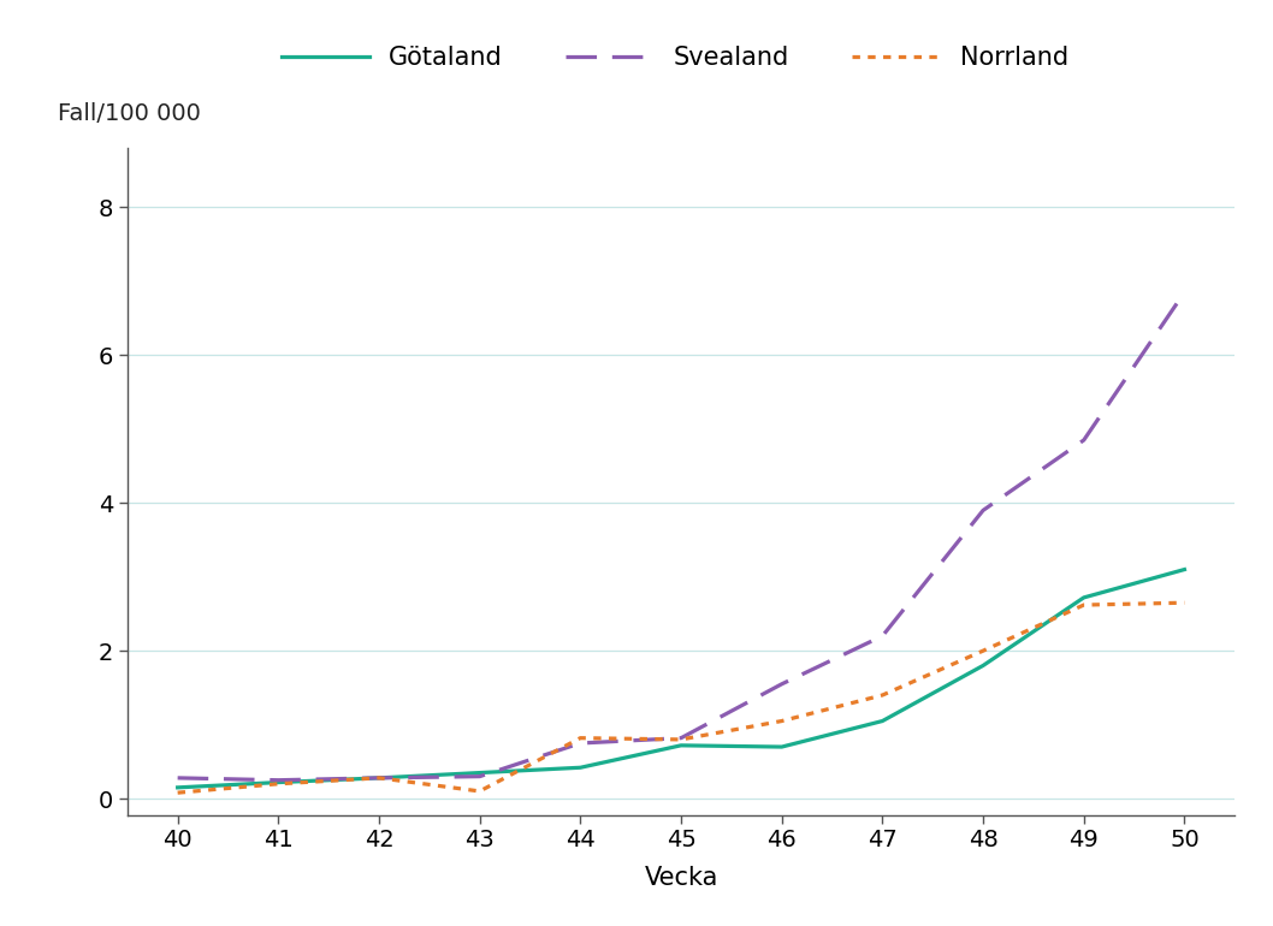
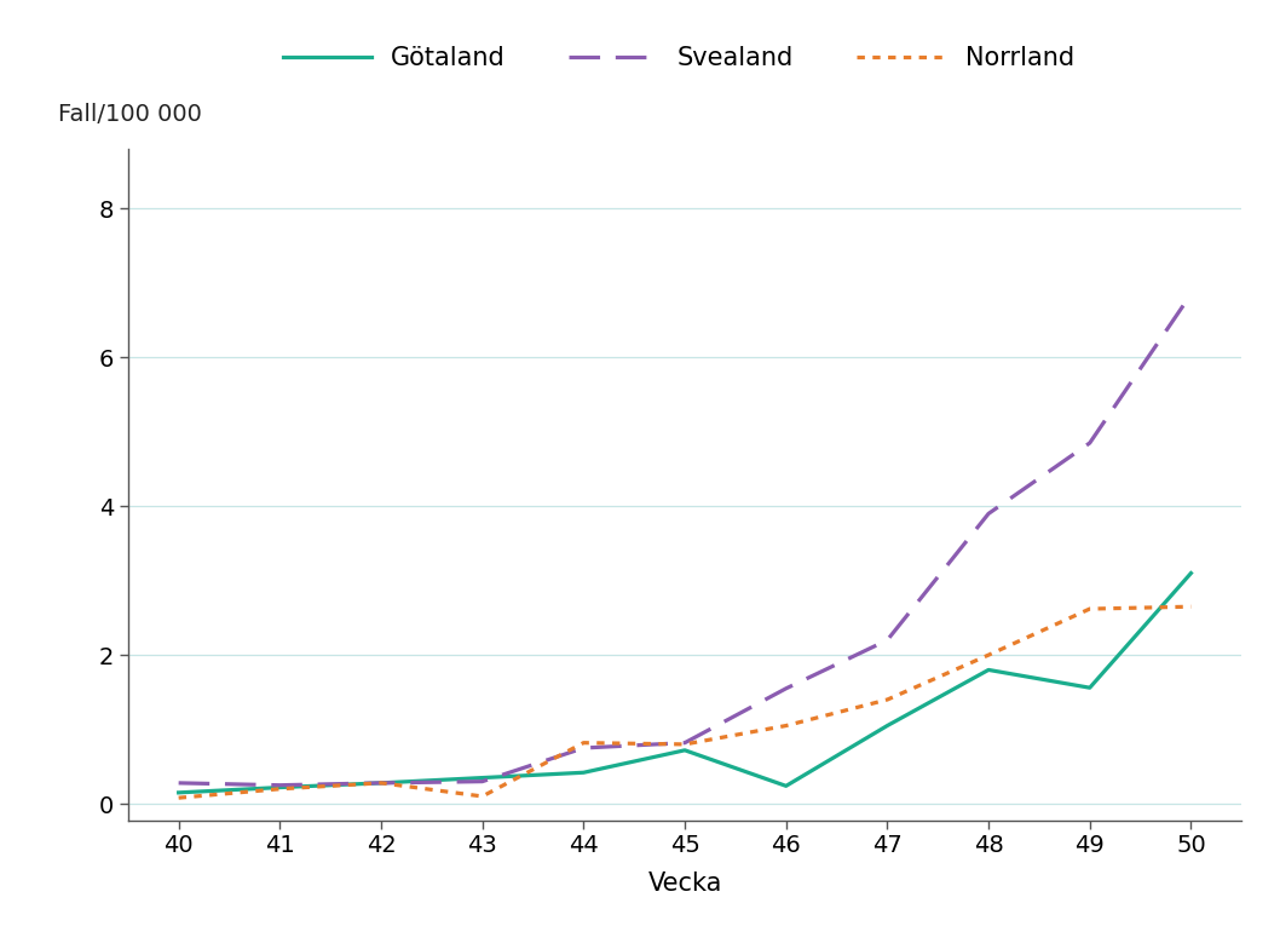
Götaland/46: 0.70 -> 0.24
Götaland/49: 2.72 -> 1.56
